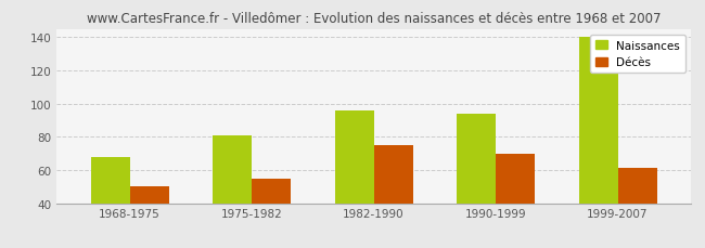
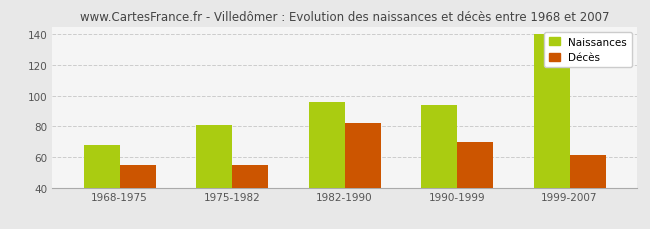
Décès/1968-1975: 50 -> 55
Décès/1982-1990: 75 -> 82
